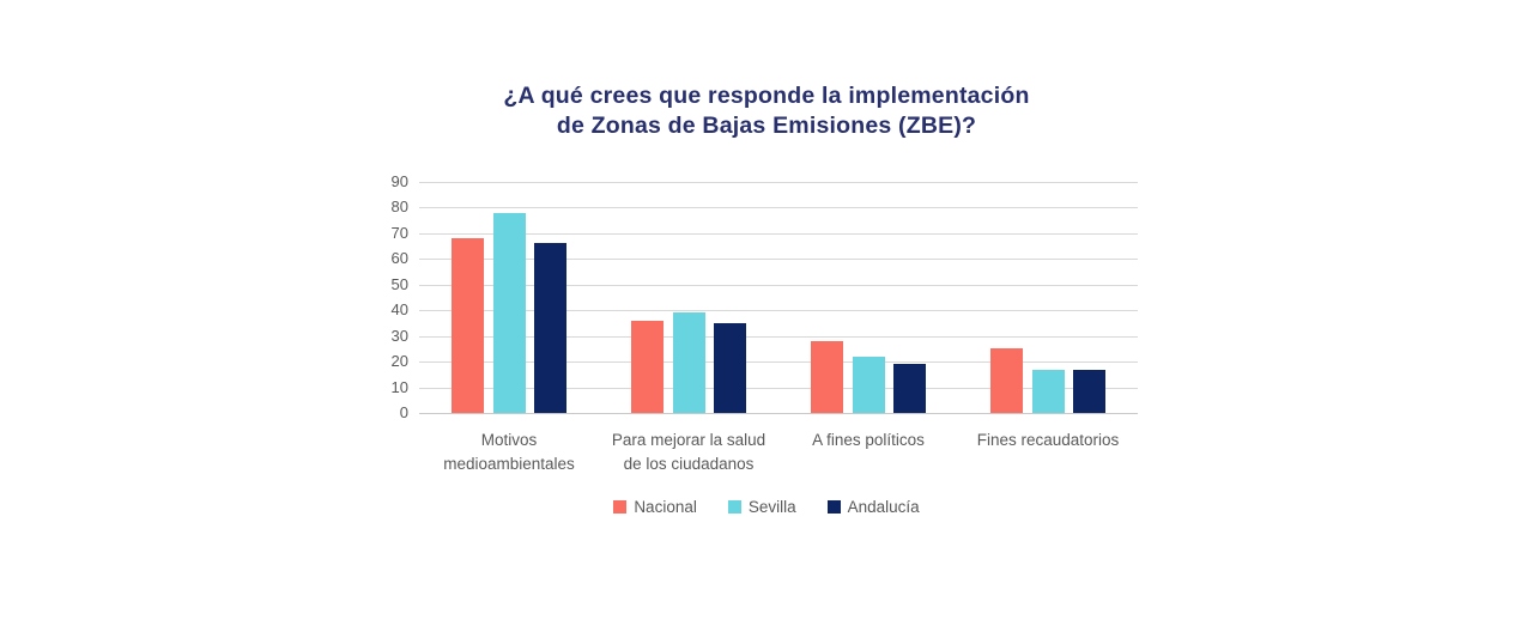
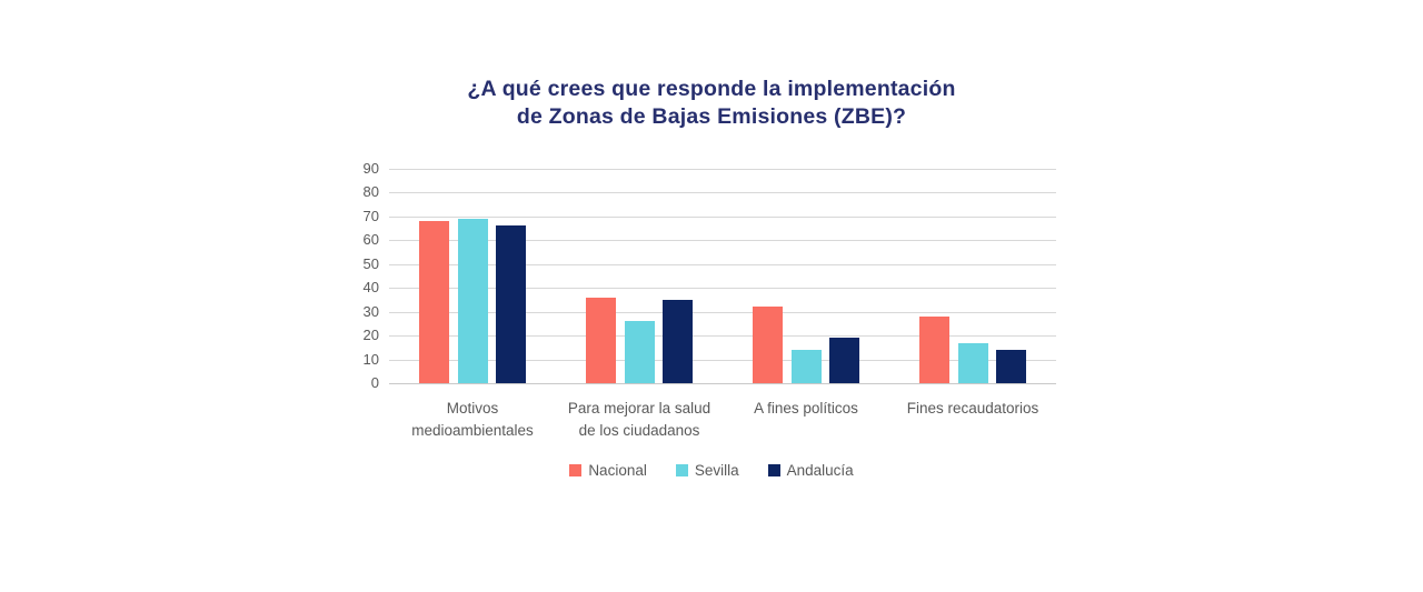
Sevilla/Motivos medioambientales: 78 -> 69
Sevilla/Para mejorar la salud de los ciudadanos: 39 -> 26
Nacional/A fines políticos: 28 -> 32
Sevilla/A fines políticos: 22 -> 14
Nacional/Fines recaudatorios: 25 -> 28
Andalucía/Fines recaudatorios: 17 -> 14
